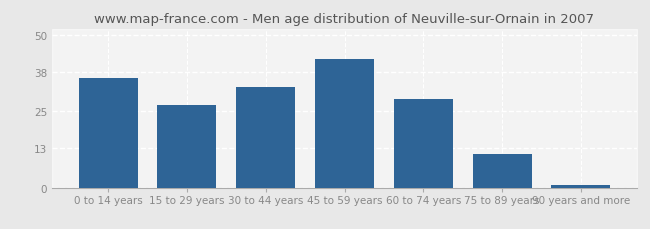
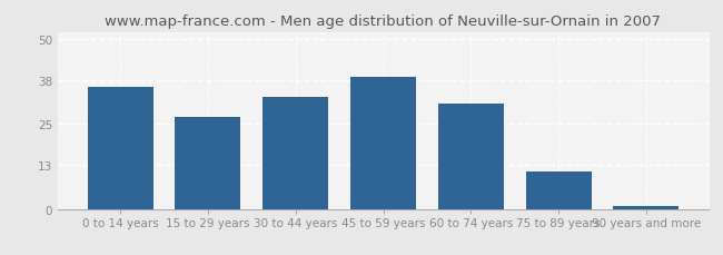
45 to 59 years: 42 -> 39
60 to 74 years: 29 -> 31
